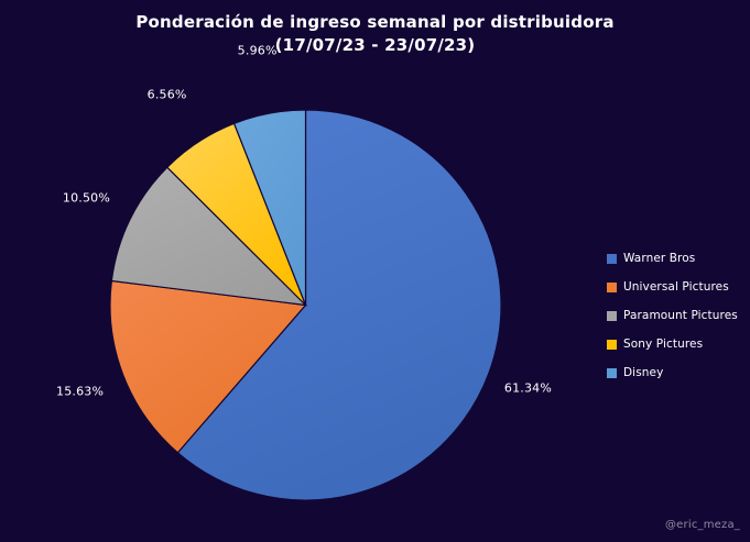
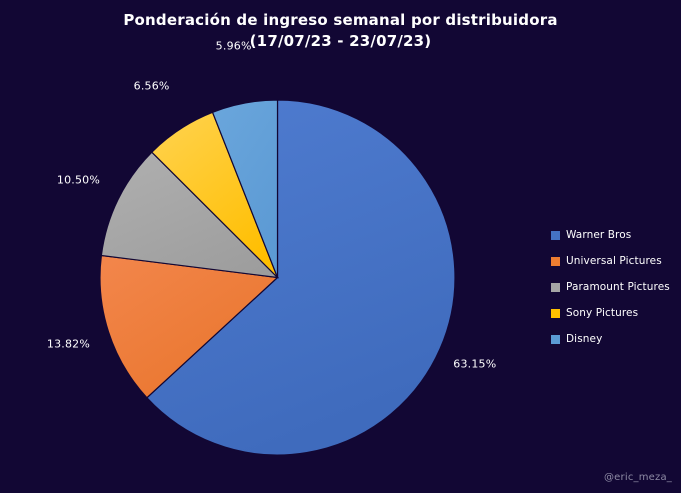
Warner Bros: 61.34% -> 63.15%
Universal Pictures: 15.63% -> 13.82%
